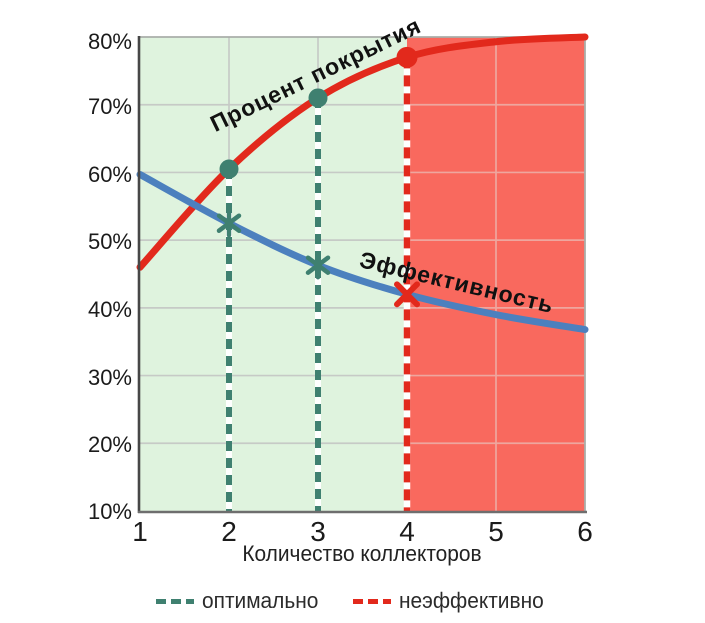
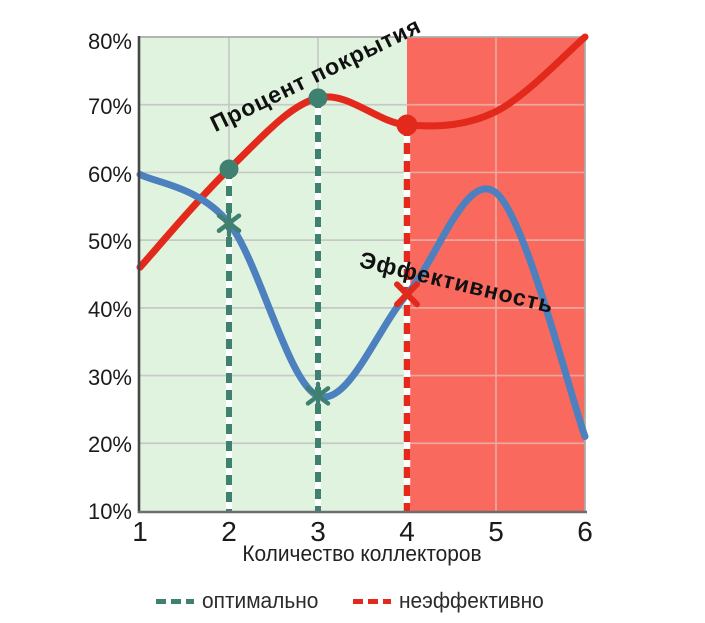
Эффективность/3: 46% -> 27%
Процент покрытия/4: 77% -> 67%
Процент покрытия/5: 79% -> 69%
Эффективность/5: 39% -> 57%
Эффективность/6: 37% -> 21%
